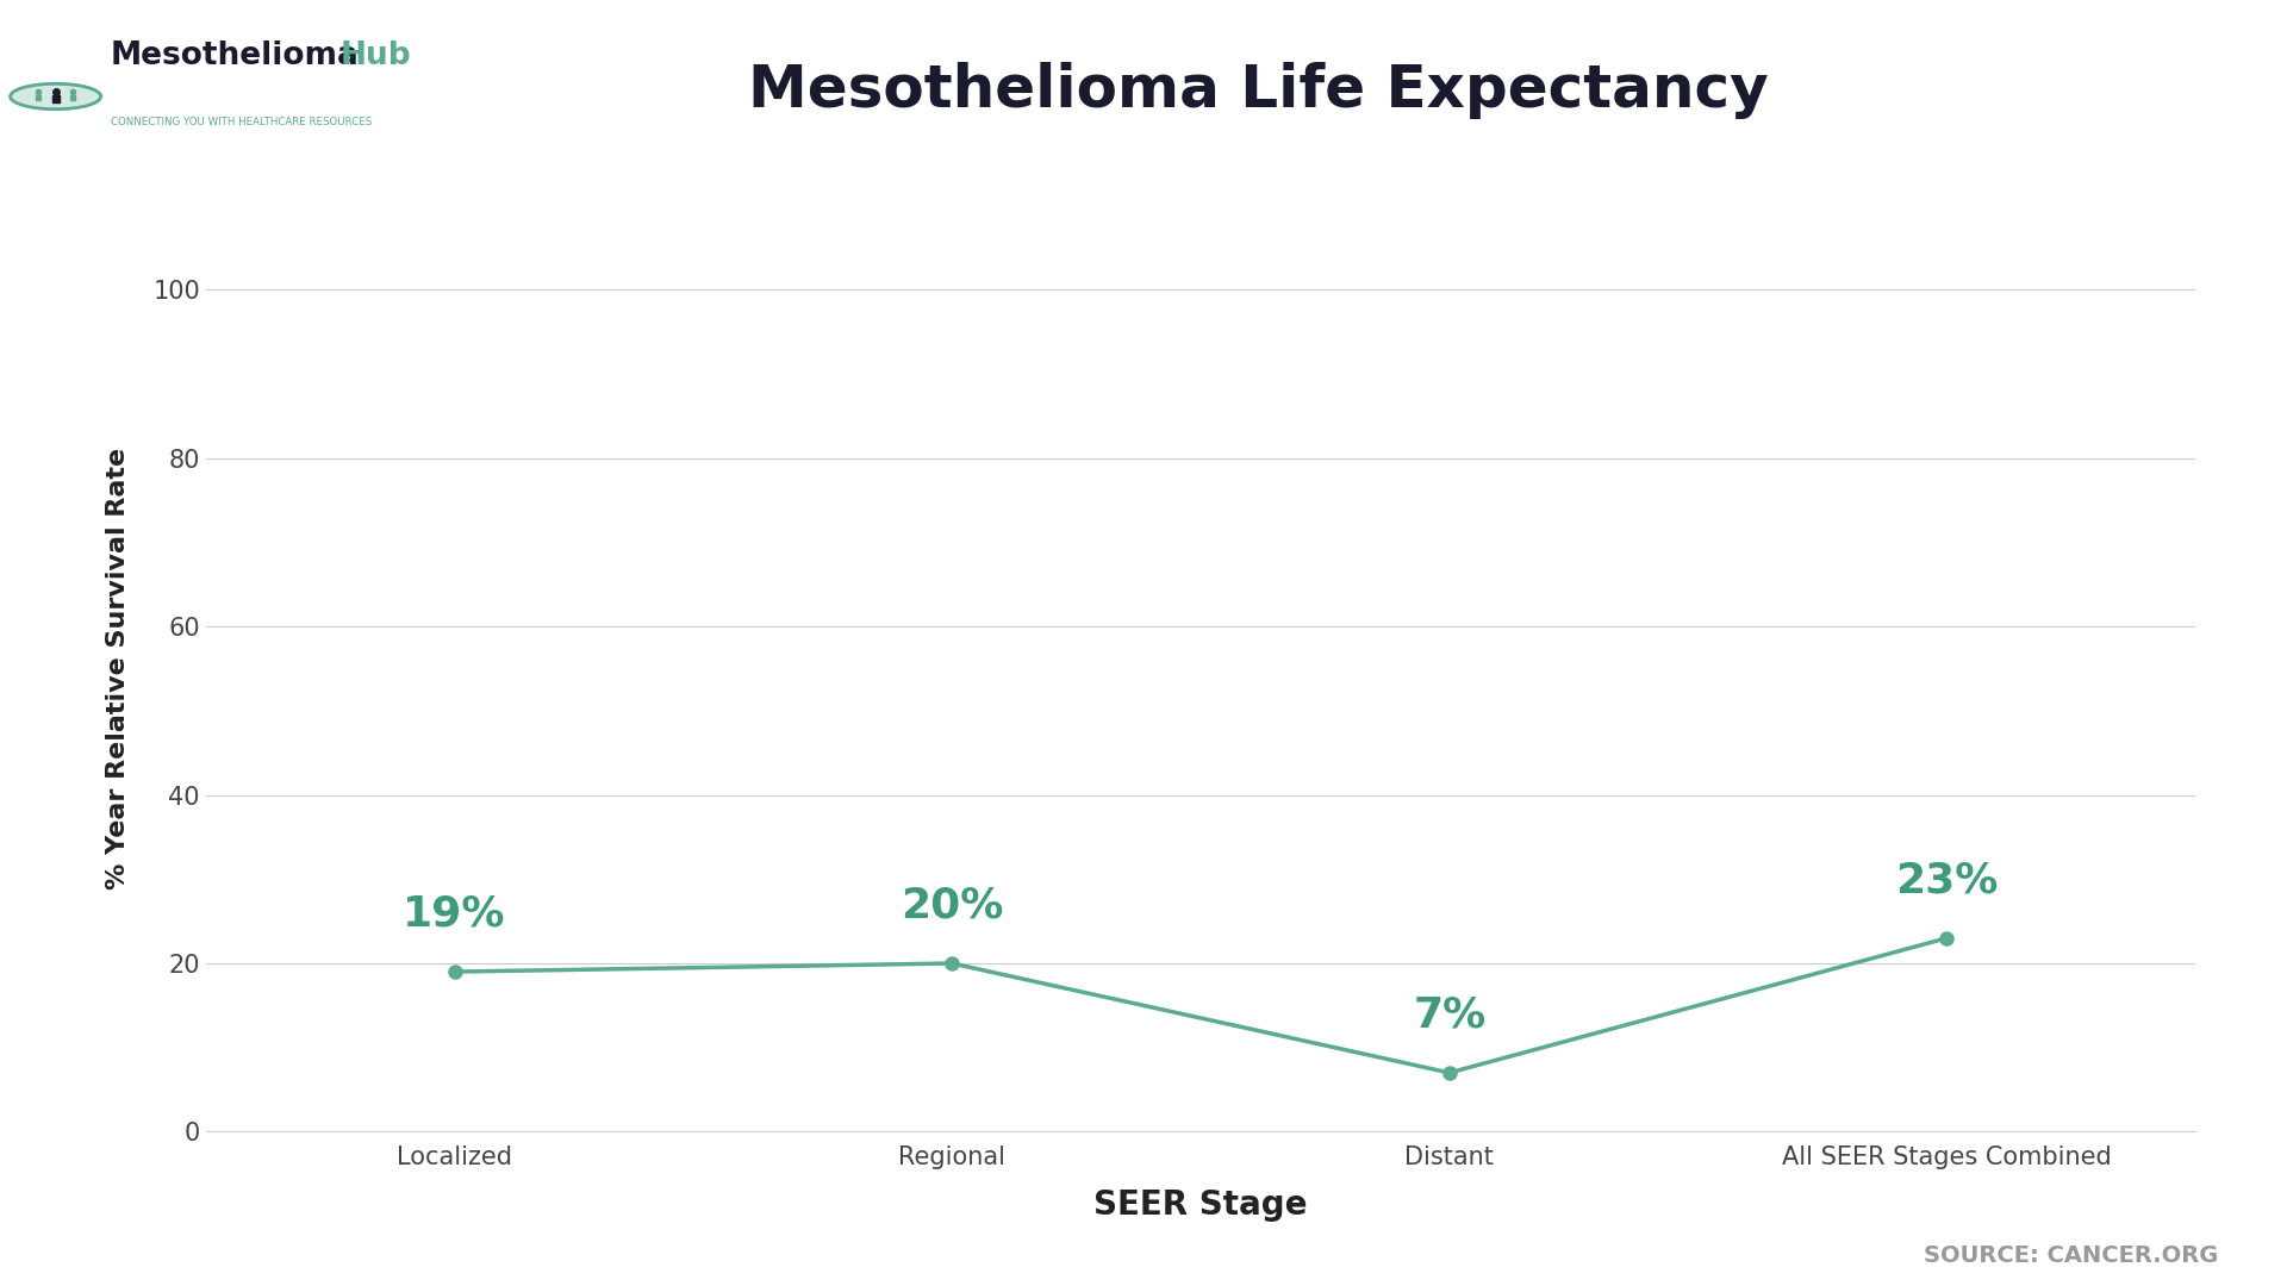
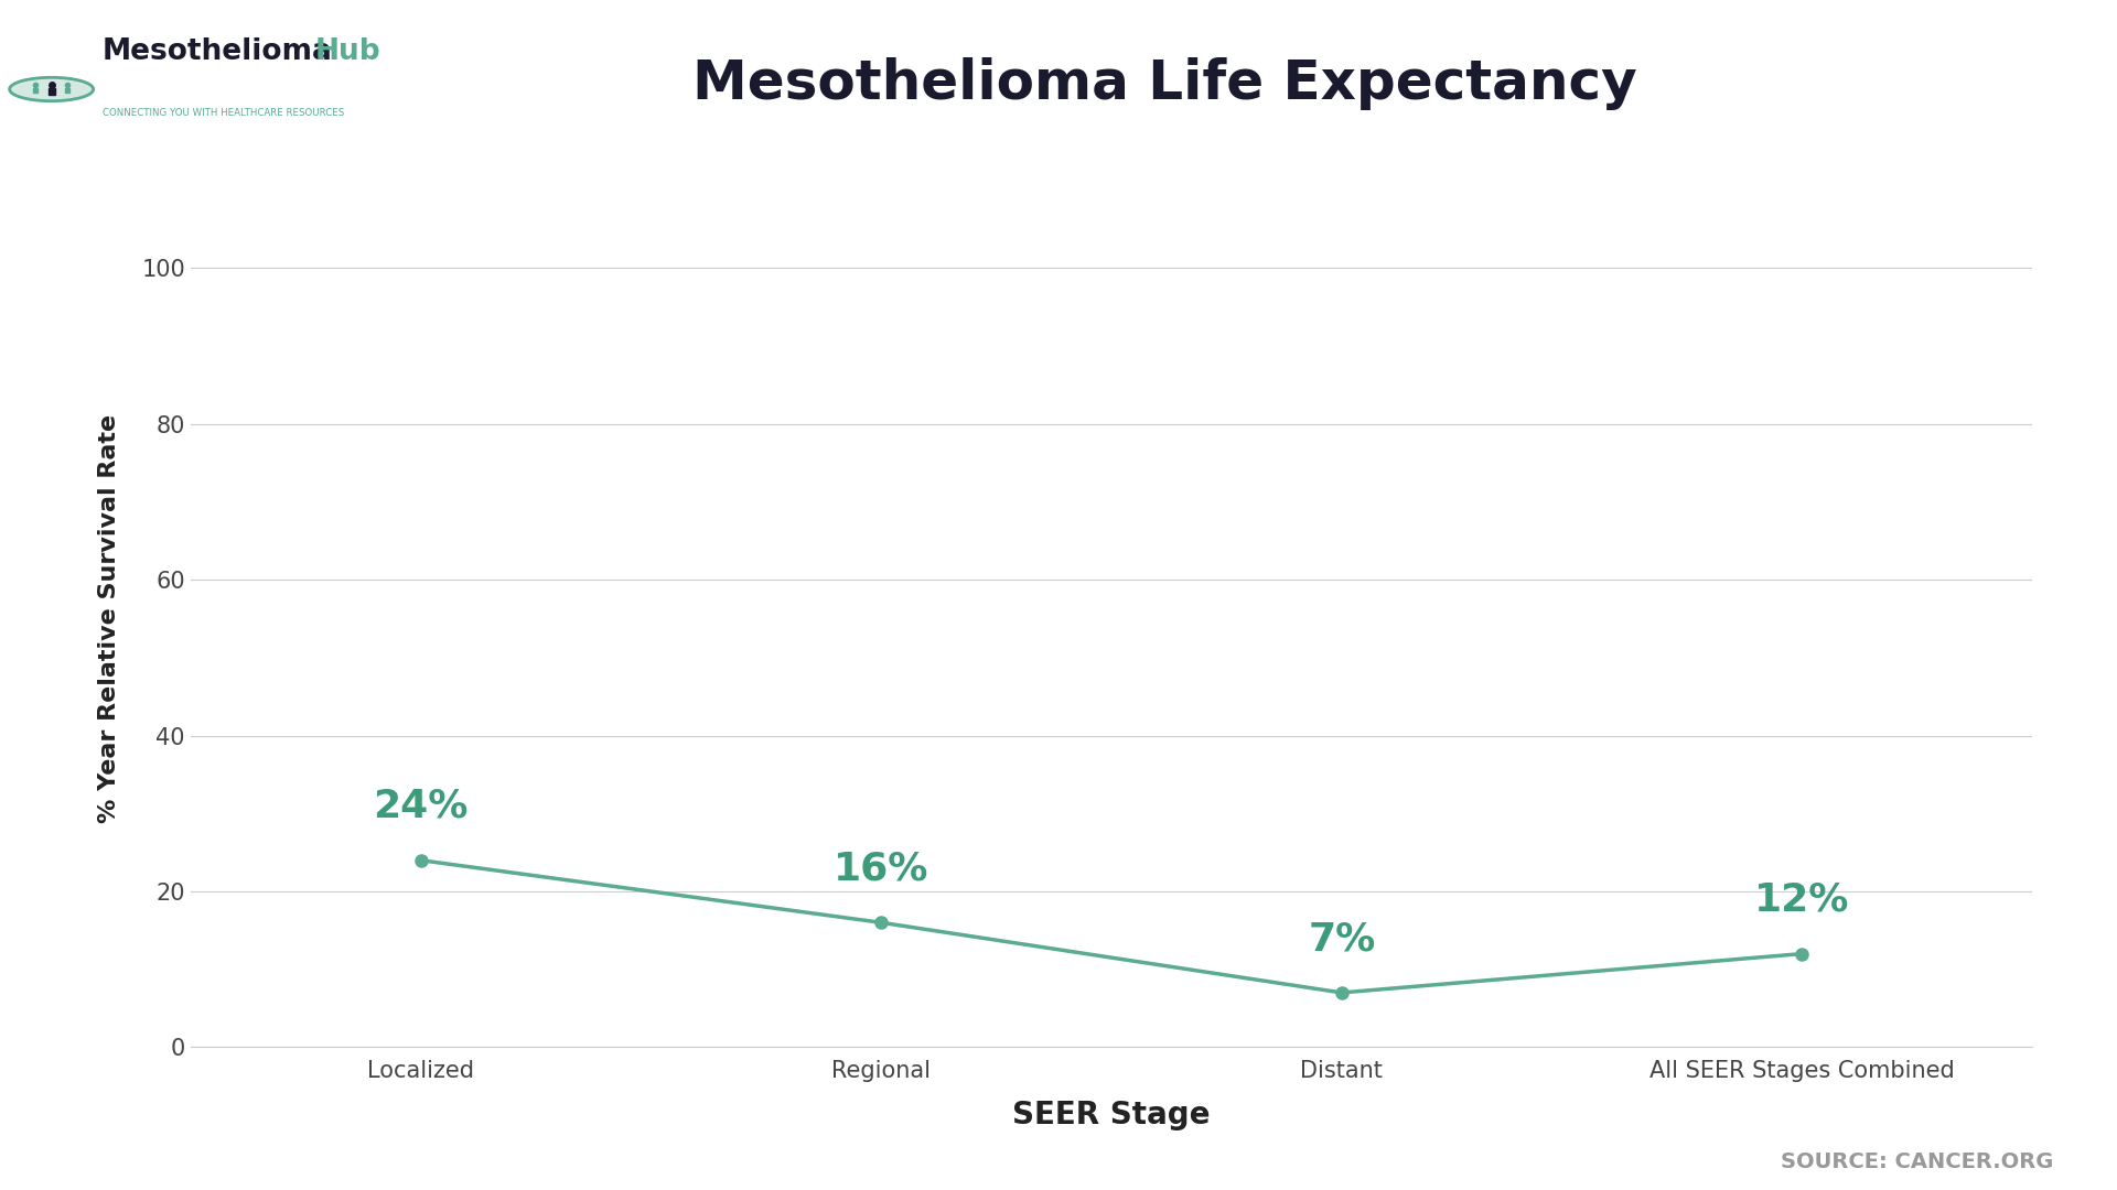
Localized: 19% -> 24%
Regional: 20% -> 16%
All SEER Stages Combined: 23% -> 12%
